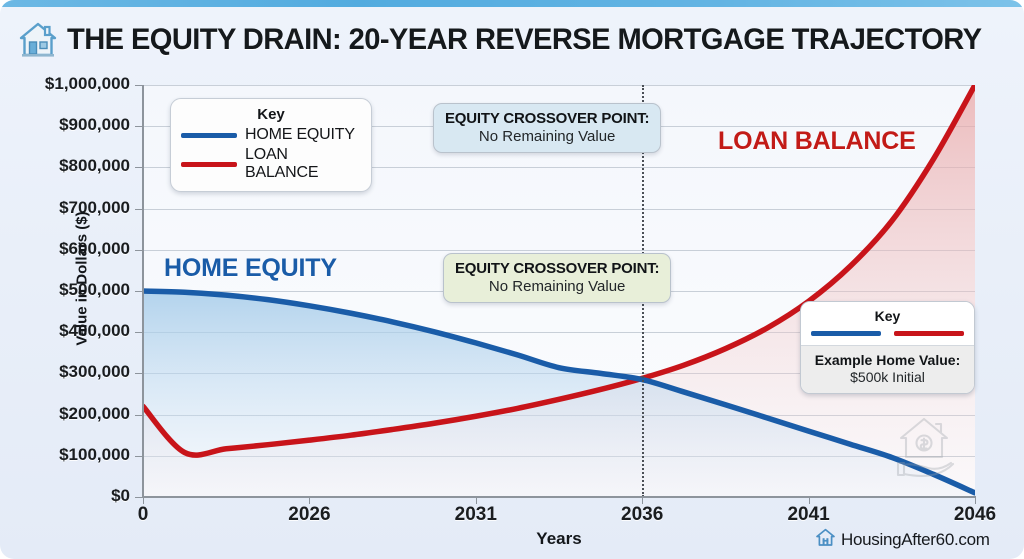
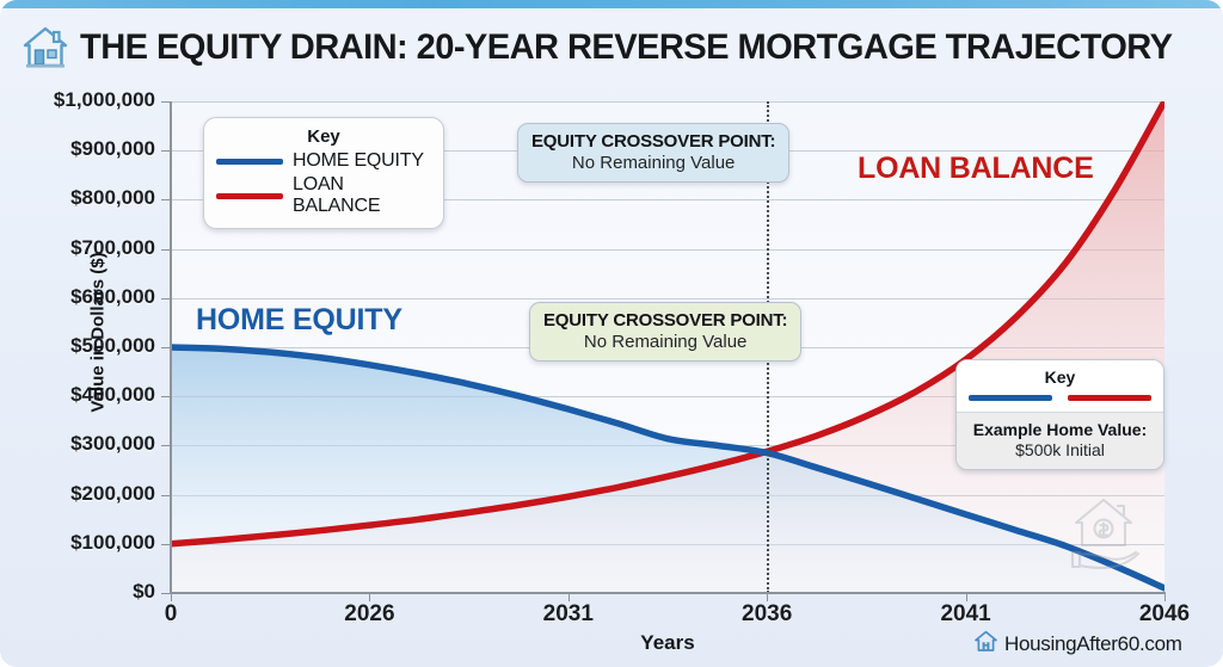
LOAN BALANCE/0: $220000 -> $100000
